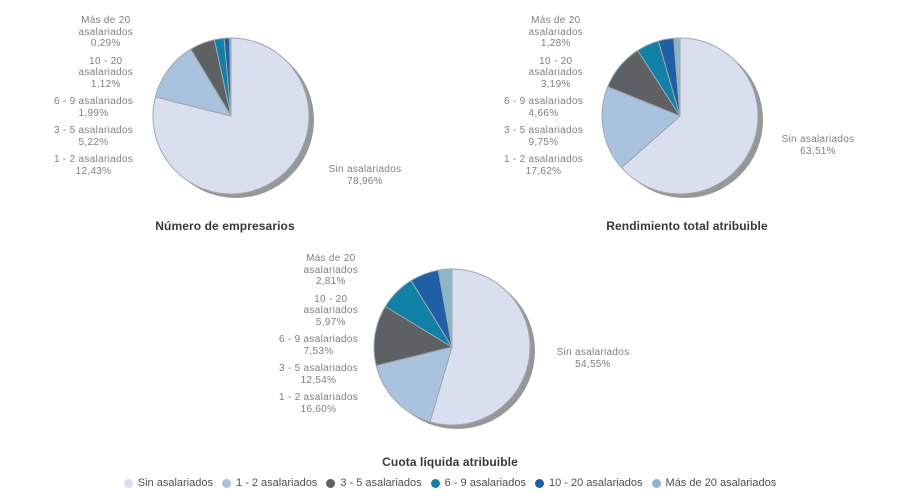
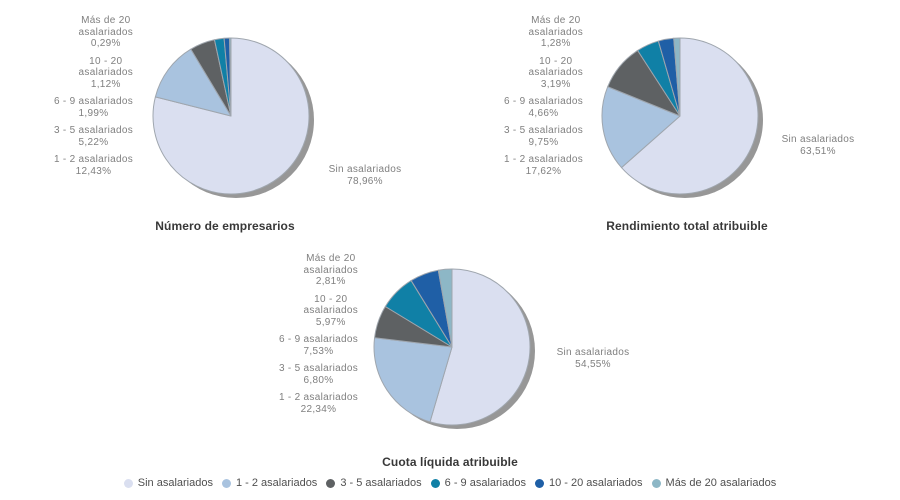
Cuota líquida atribuible/1 - 2 asalariados: 16,60% -> 22,34%
Cuota líquida atribuible/3 - 5 asalariados: 12,54% -> 6,80%
